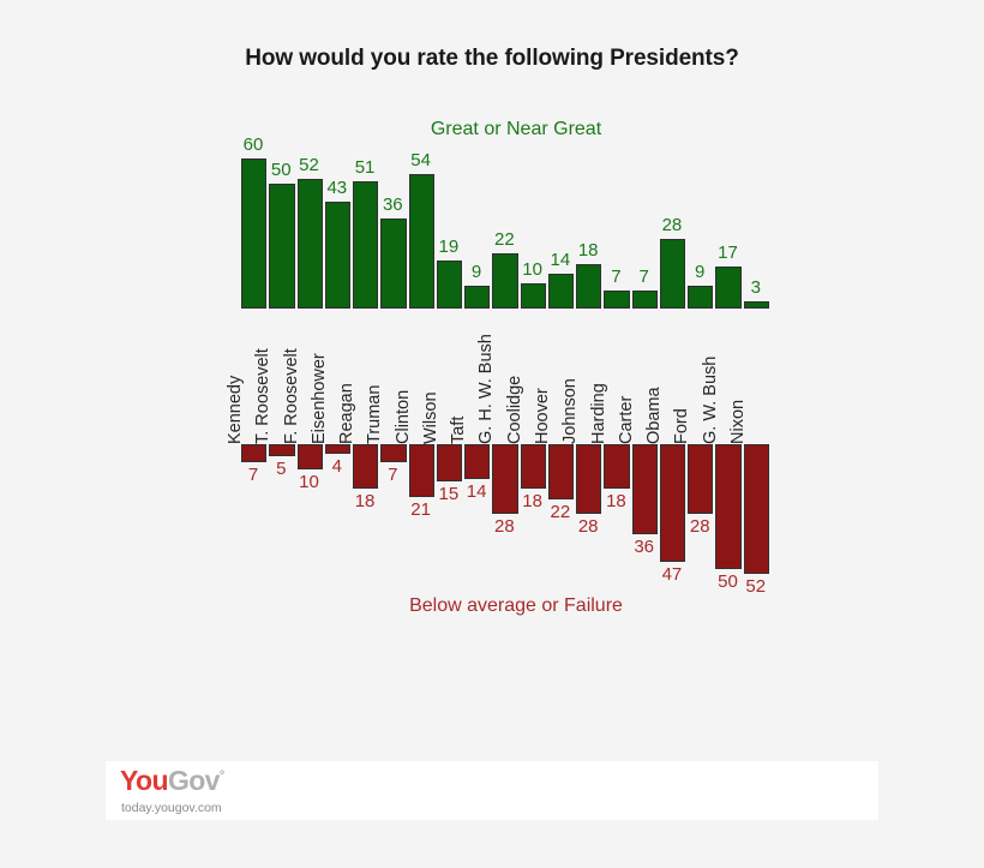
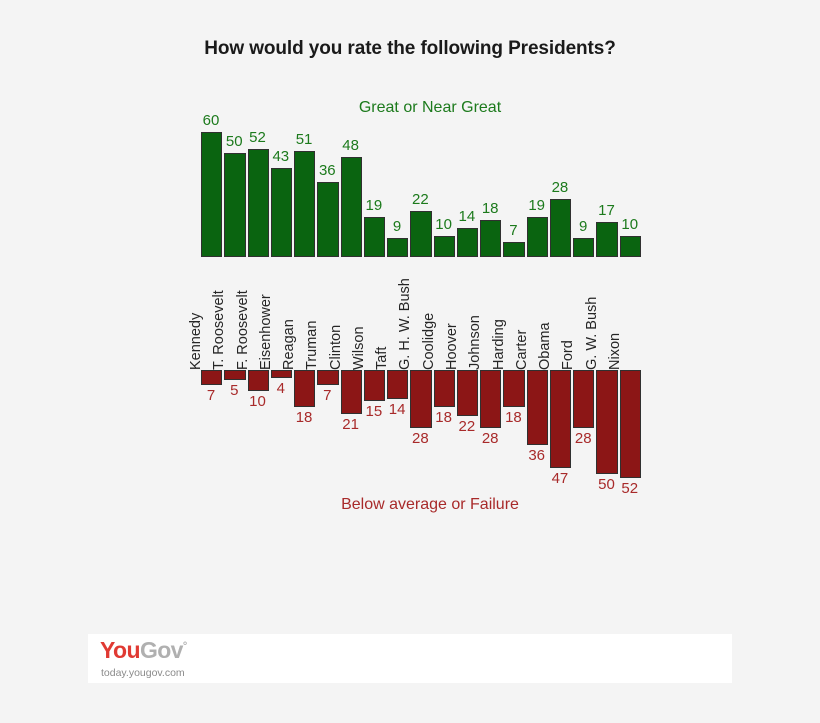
Great or Near Great/Clinton: 54 -> 48
Great or Near Great/Carter: 7 -> 19
Great or Near Great/Nixon: 3 -> 10
